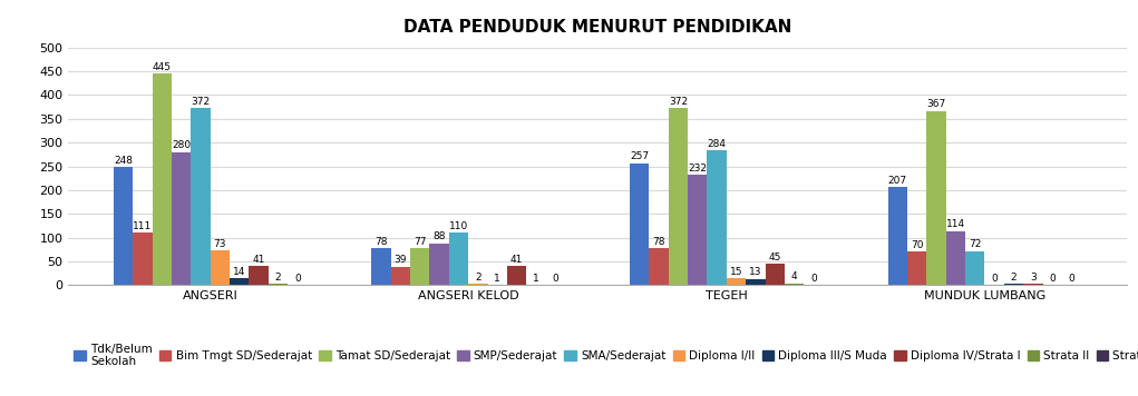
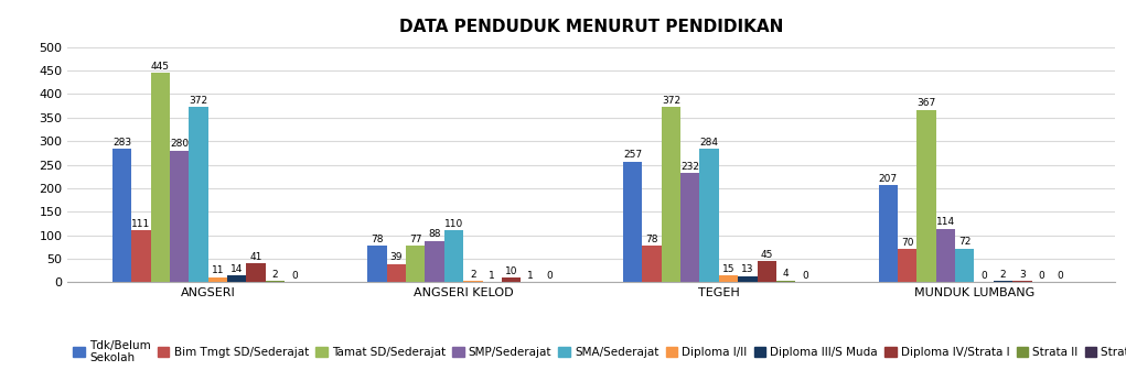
Tdk/Belum Sekolah/ANGSERI: 248 -> 283
Diploma I/II/ANGSERI: 73 -> 11
Diploma IV/Strata I/ANGSERI KELOD: 41 -> 10
